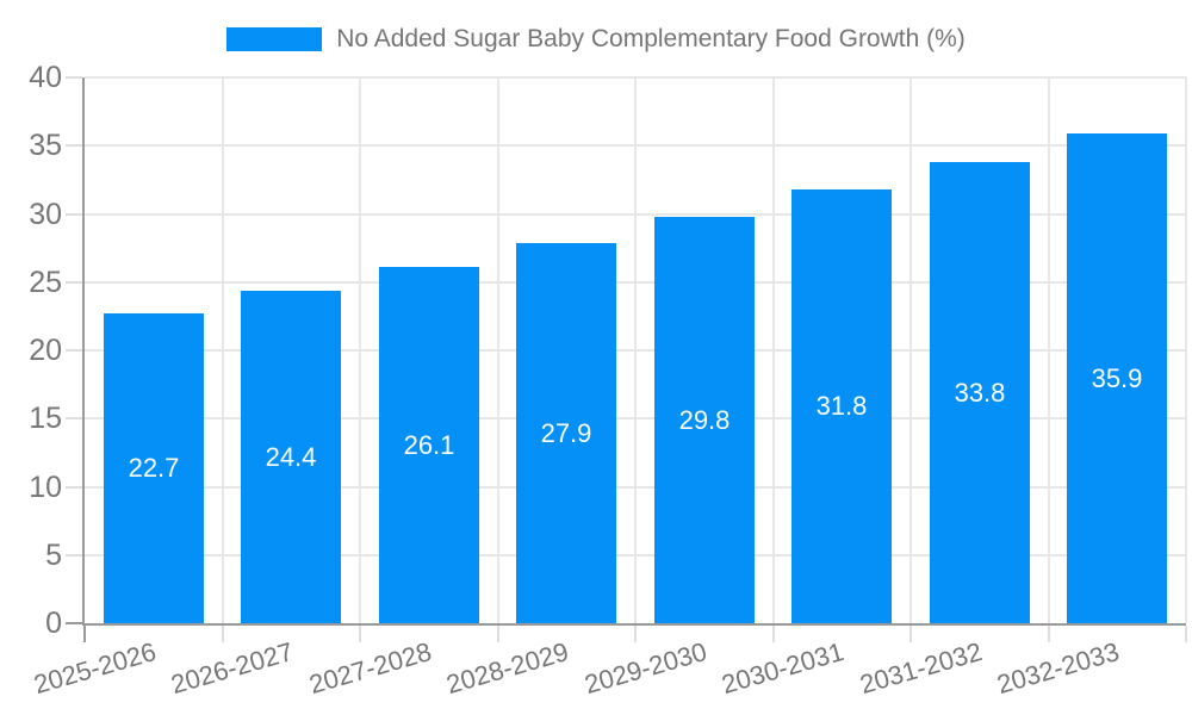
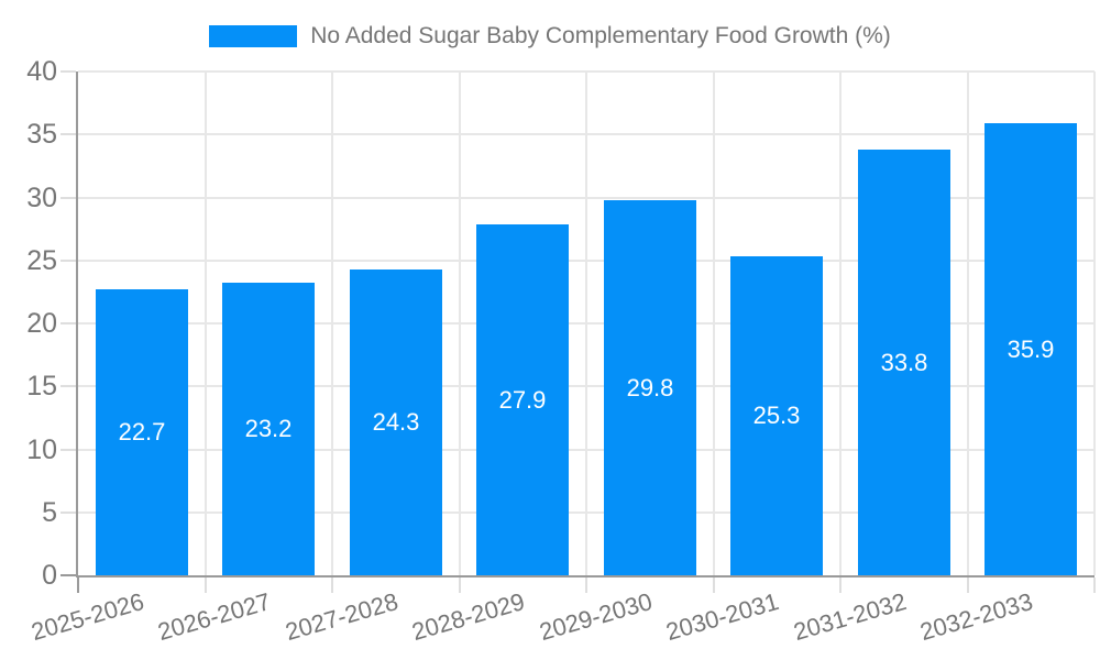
2026-2027: 24.4 -> 23.2
2027-2028: 26.1 -> 24.3
2030-2031: 31.8 -> 25.3
